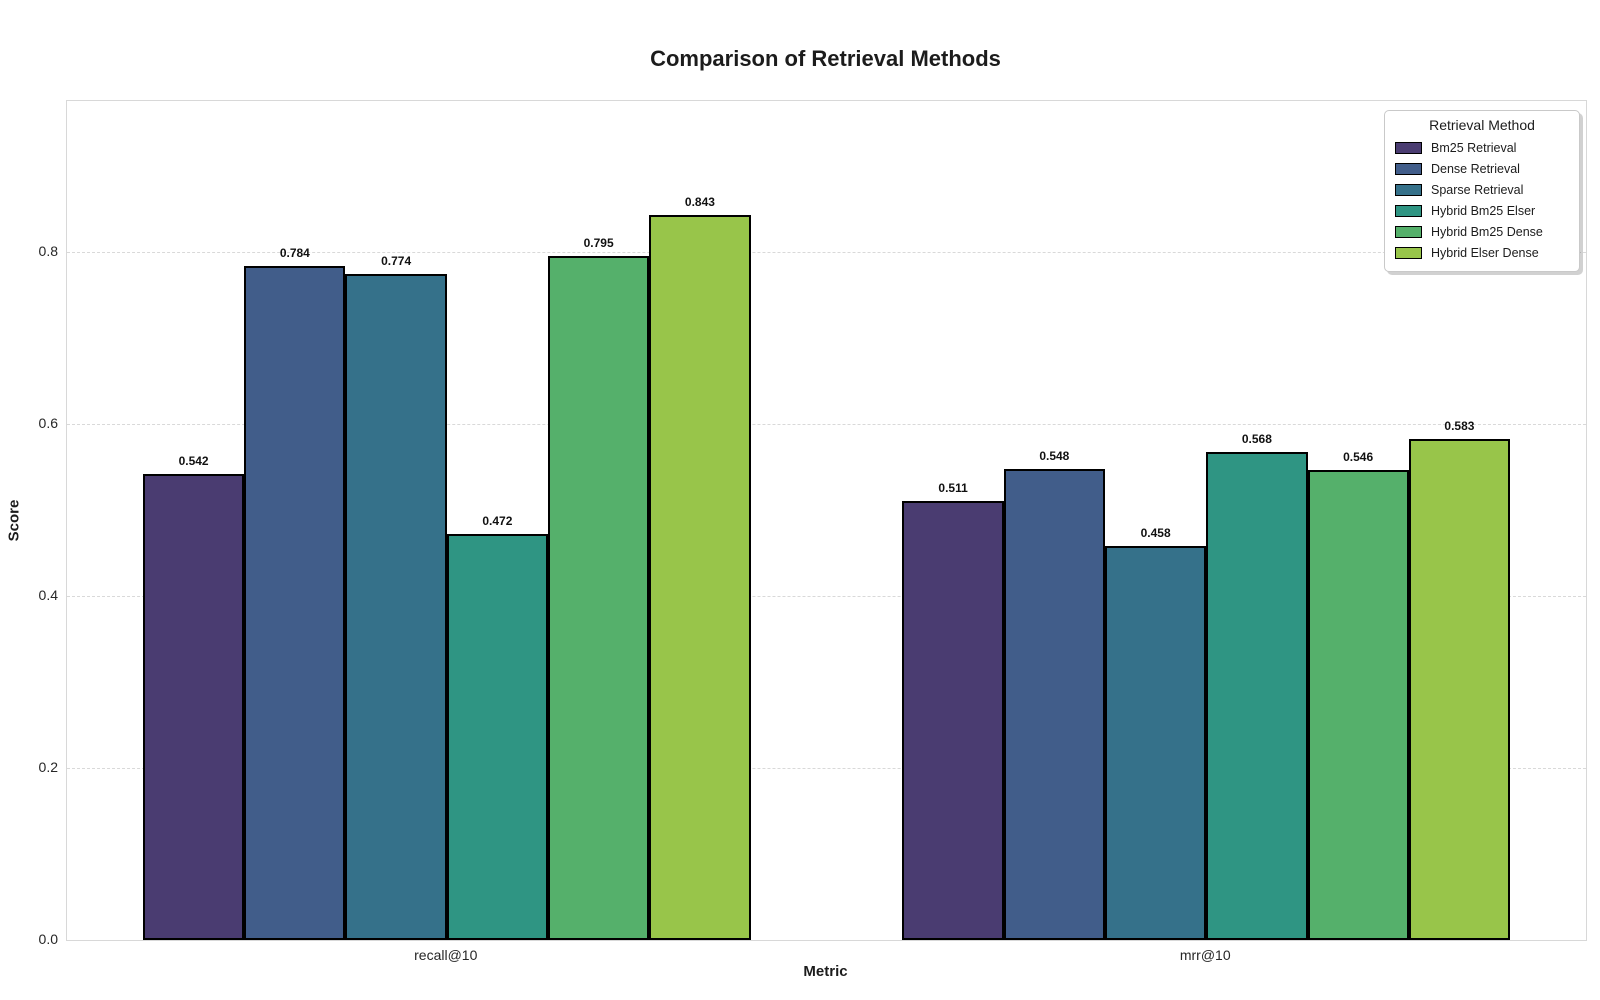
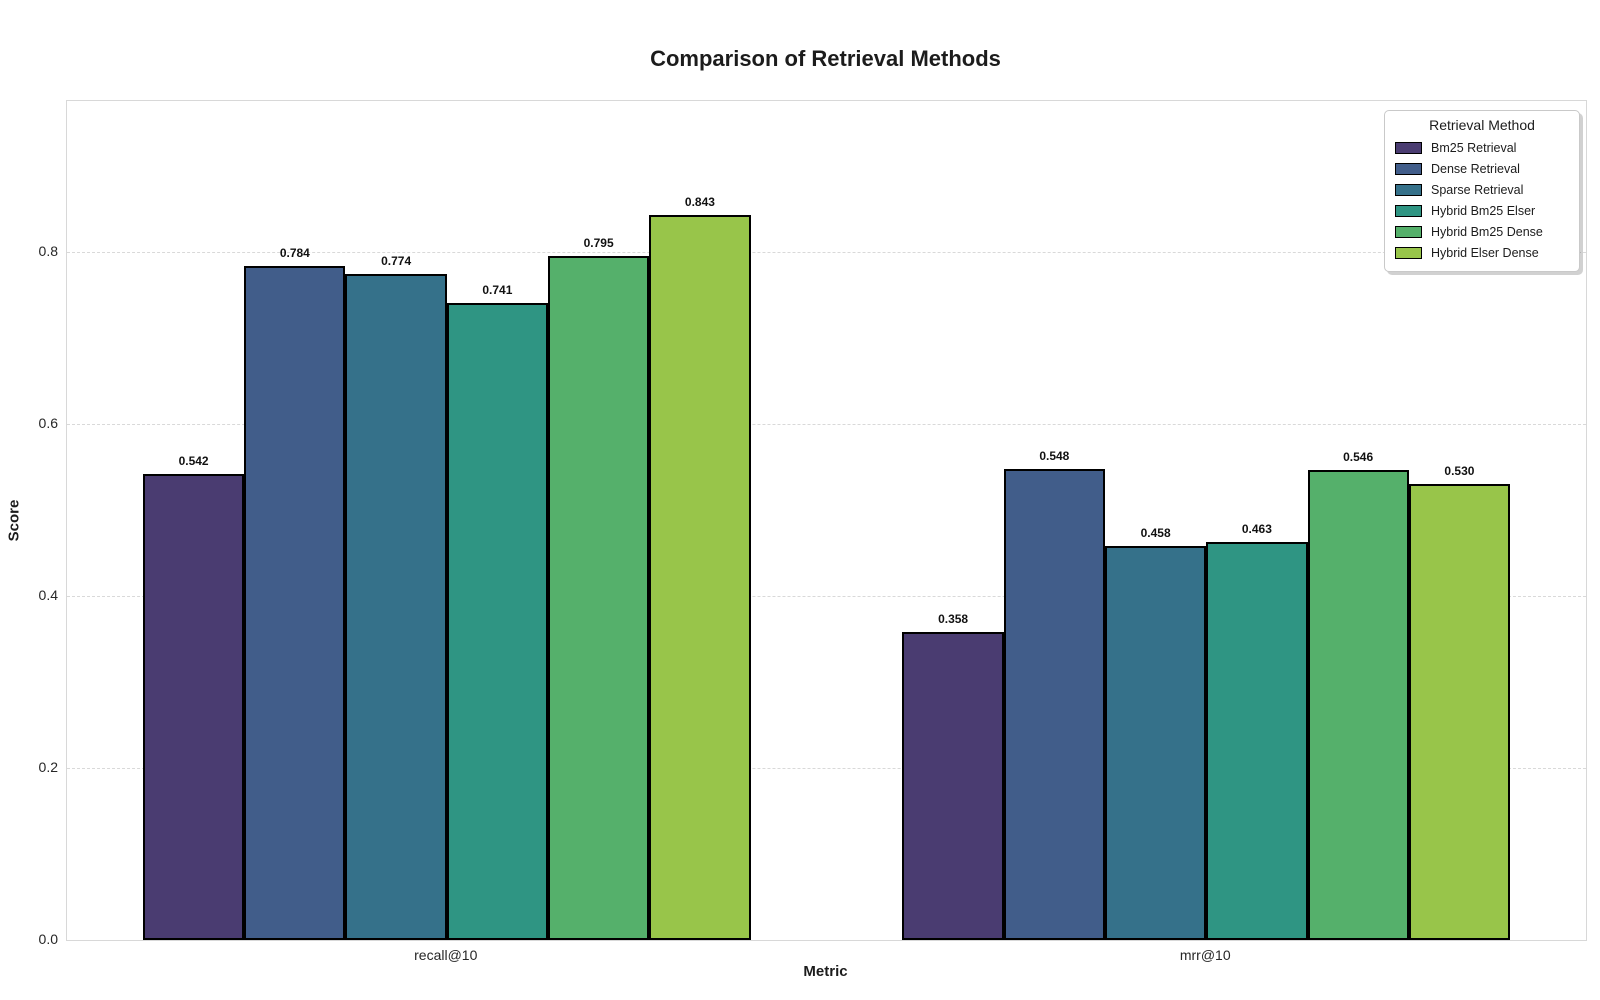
Hybrid Bm25 Elser/recall@10: 0.472 -> 0.741
Bm25 Retrieval/mrr@10: 0.511 -> 0.358
Hybrid Bm25 Elser/mrr@10: 0.568 -> 0.463
Hybrid Elser Dense/mrr@10: 0.583 -> 0.530
